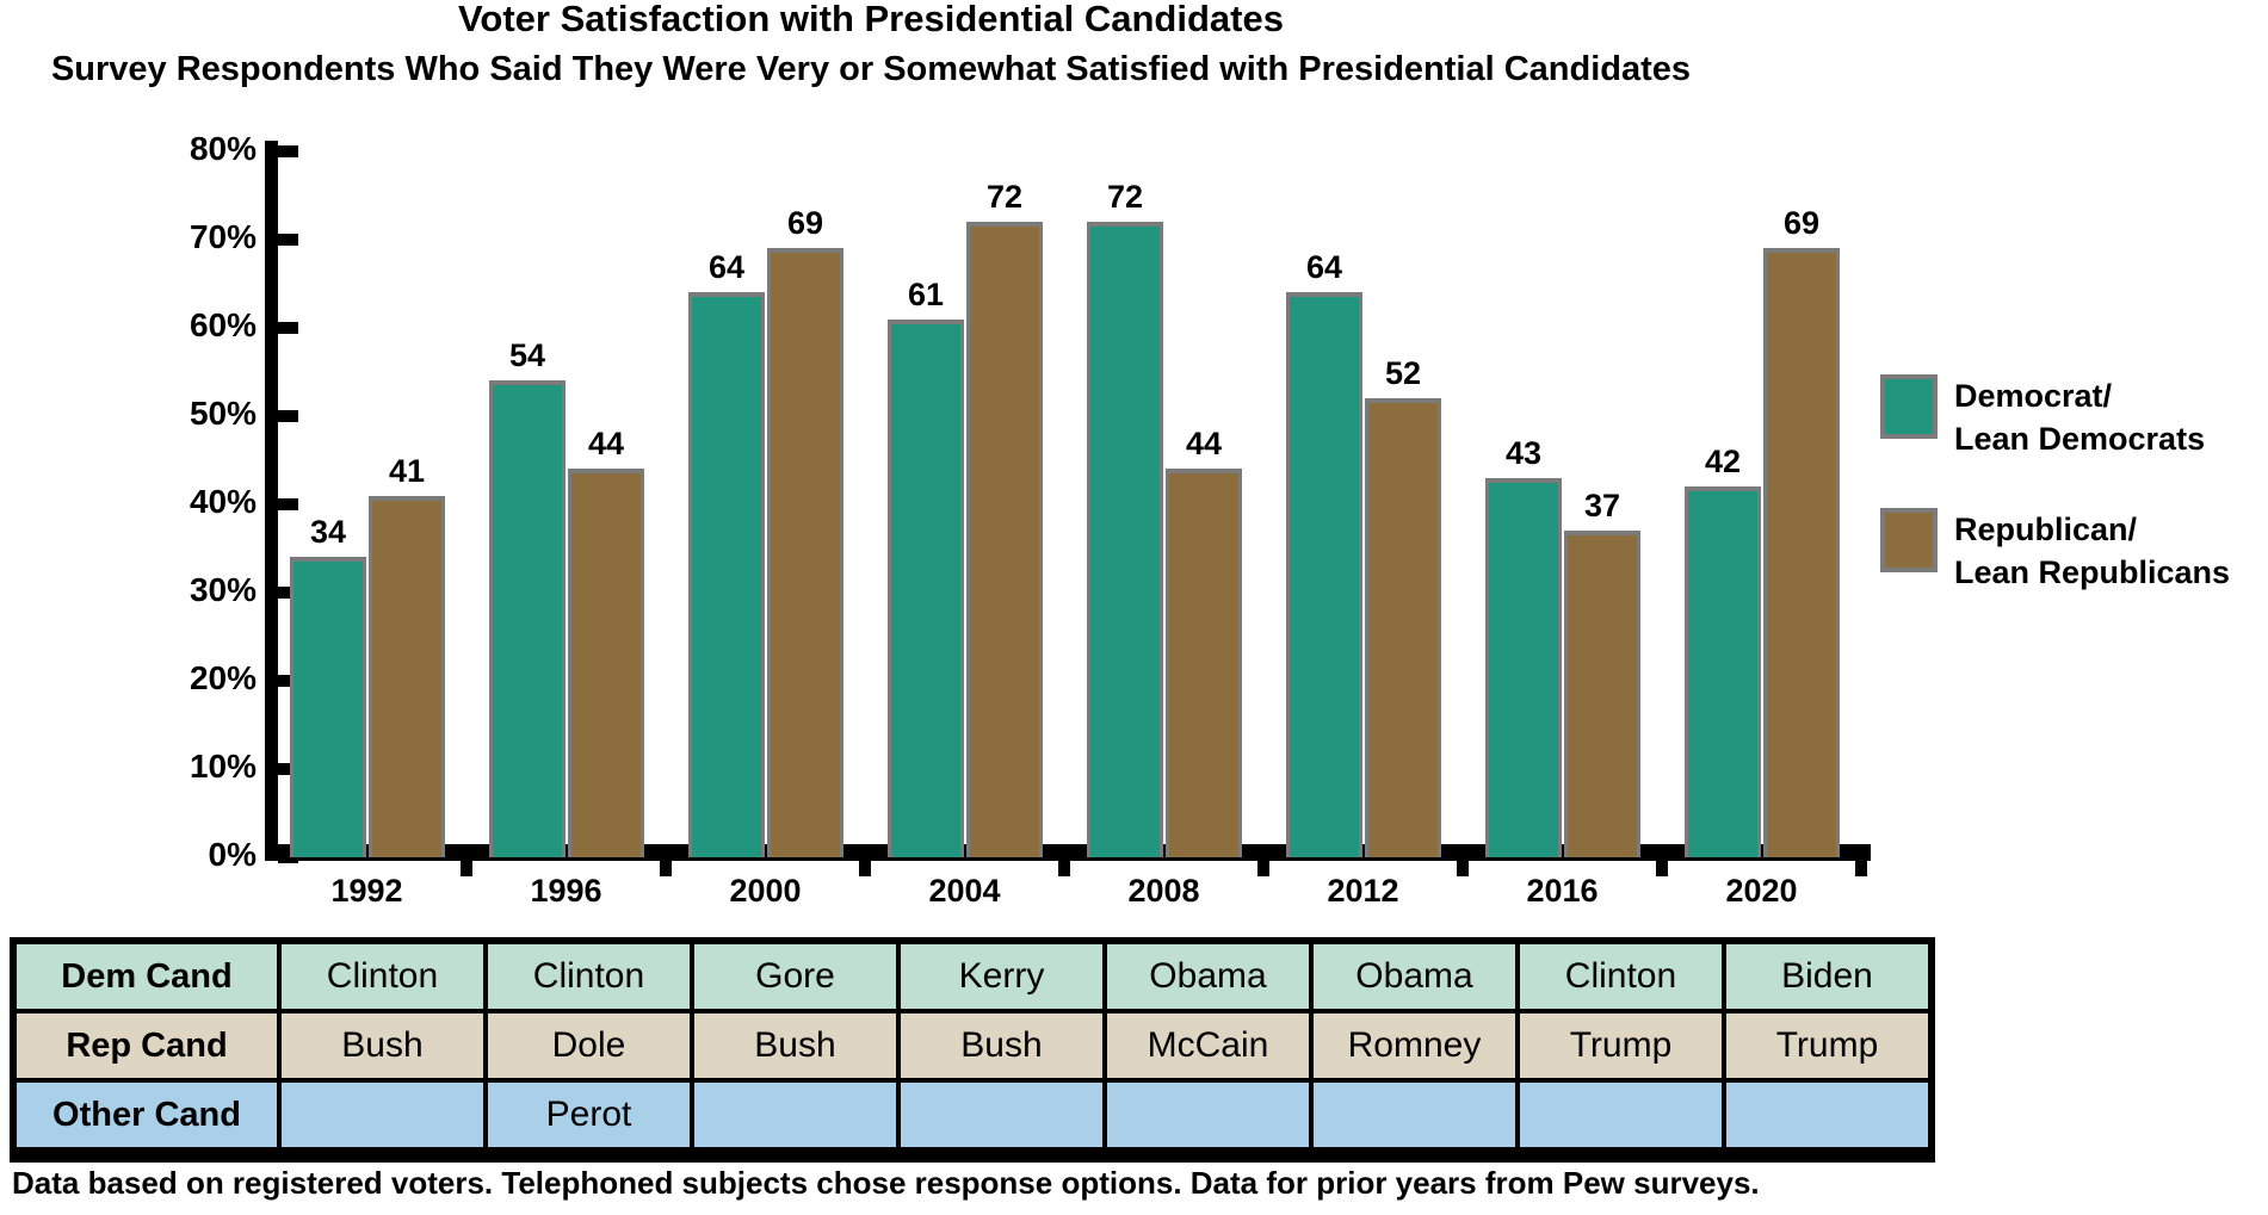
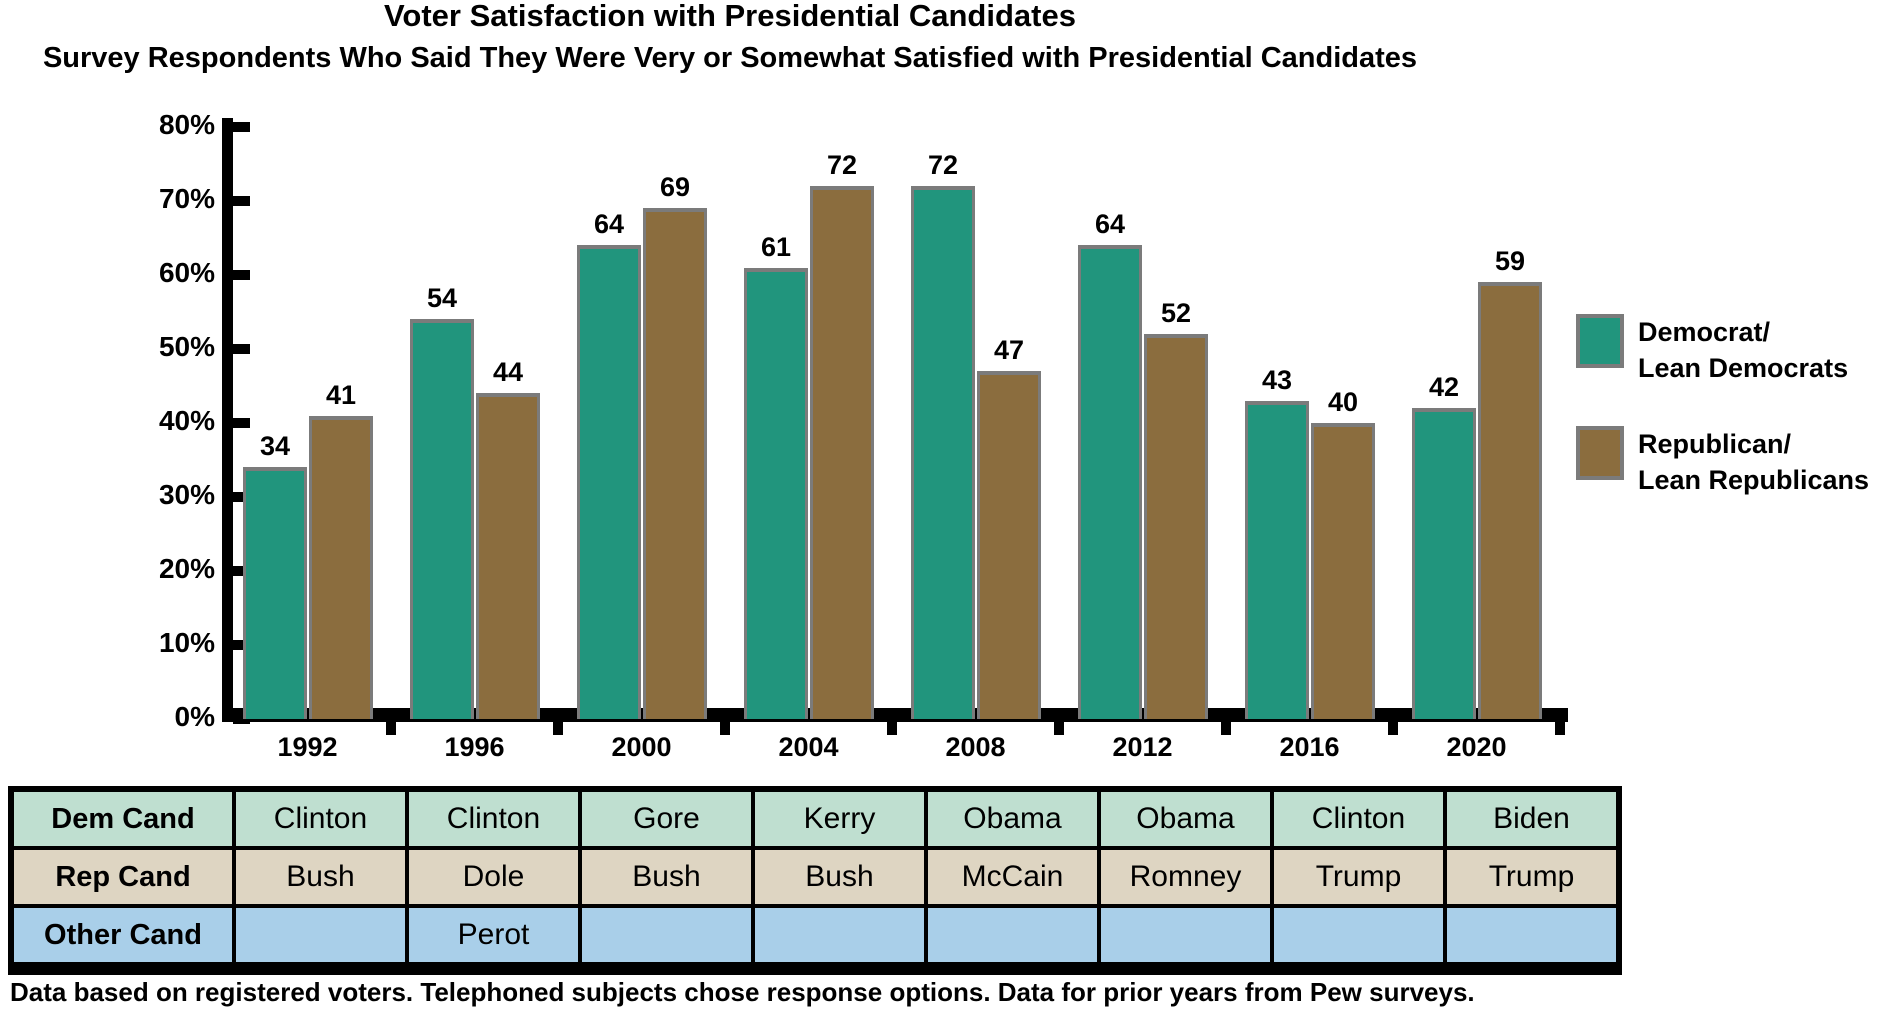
Republican/Lean Republicans/2008: 44 -> 47
Republican/Lean Republicans/2016: 37 -> 40
Republican/Lean Republicans/2020: 69 -> 59
